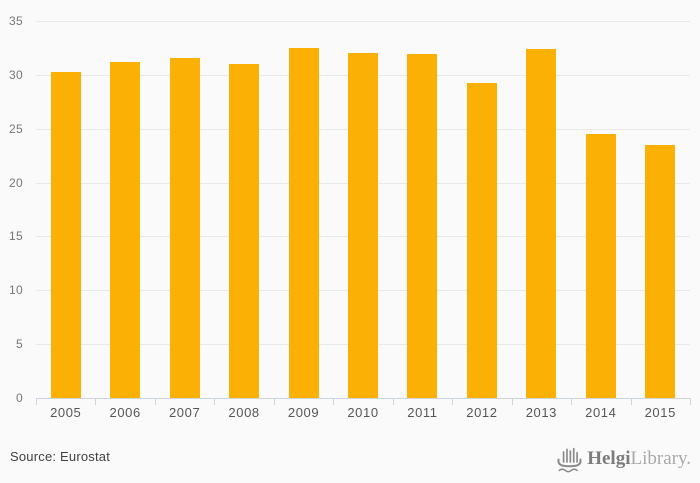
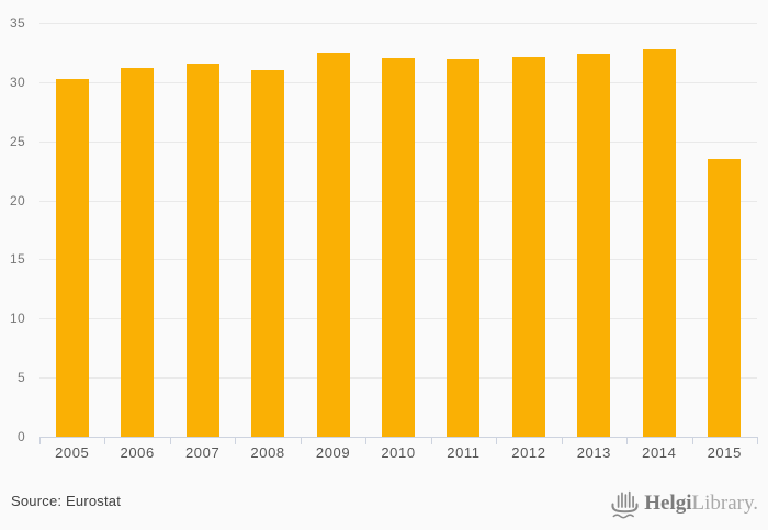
2012: 29.2 -> 32.1
2014: 24.5 -> 32.8
